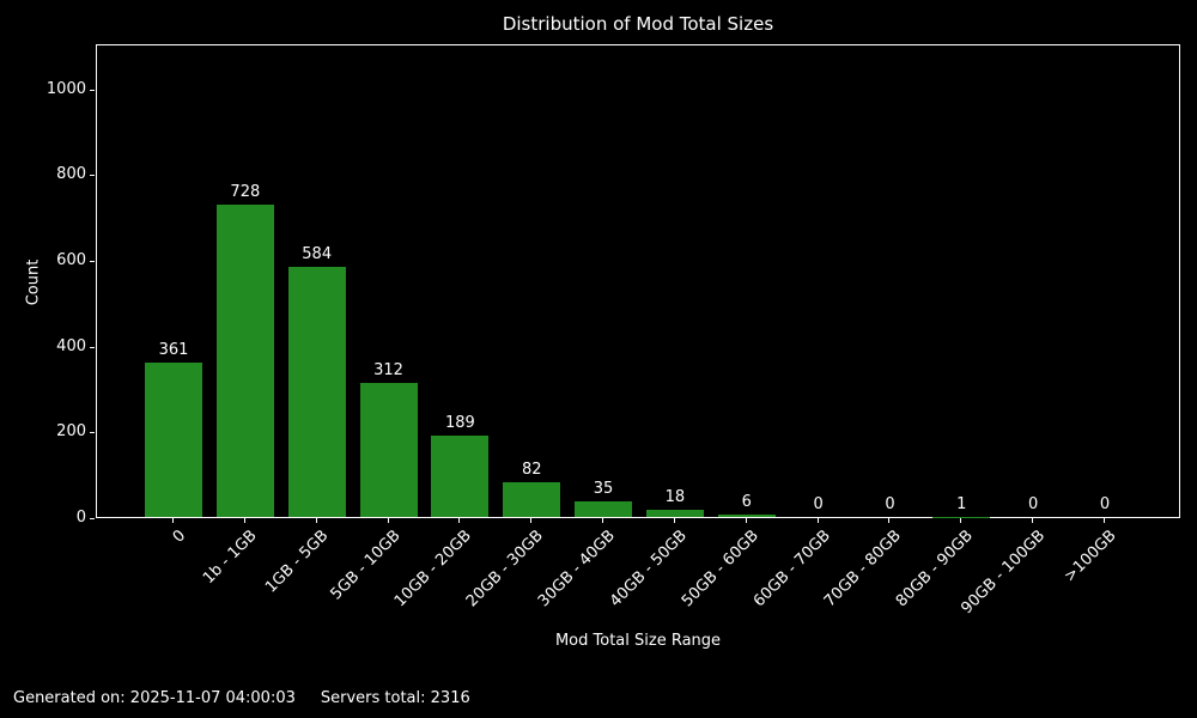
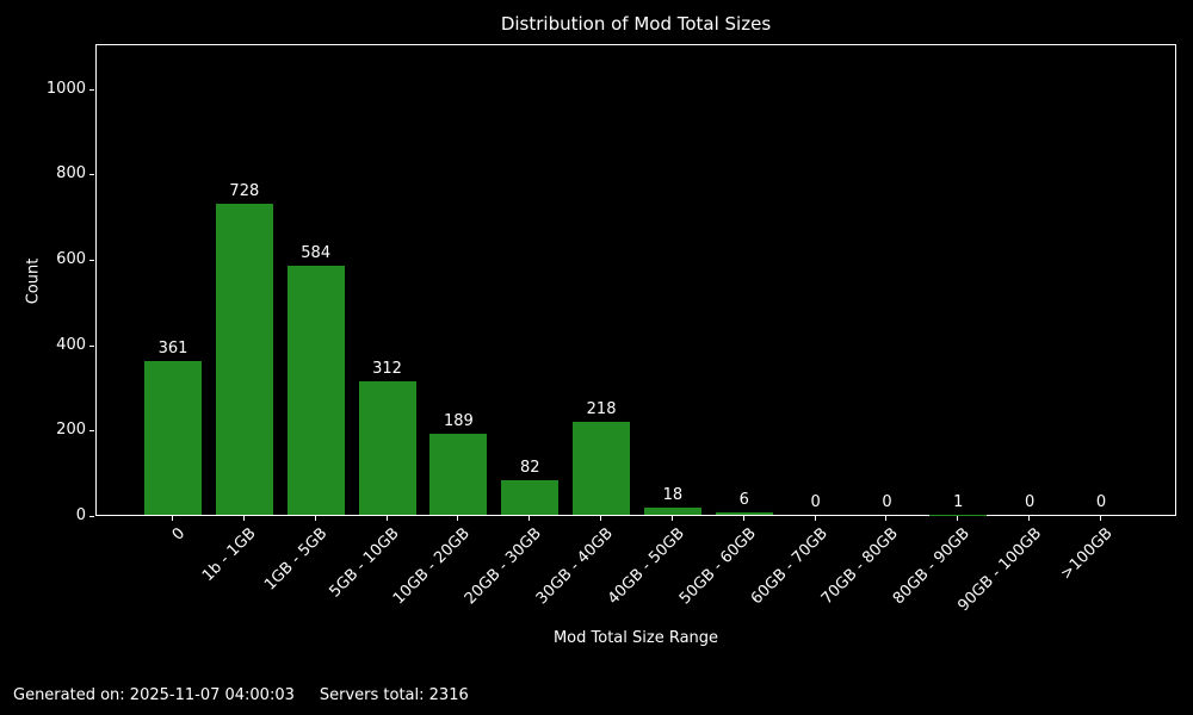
30GB - 40GB: 35 -> 218
